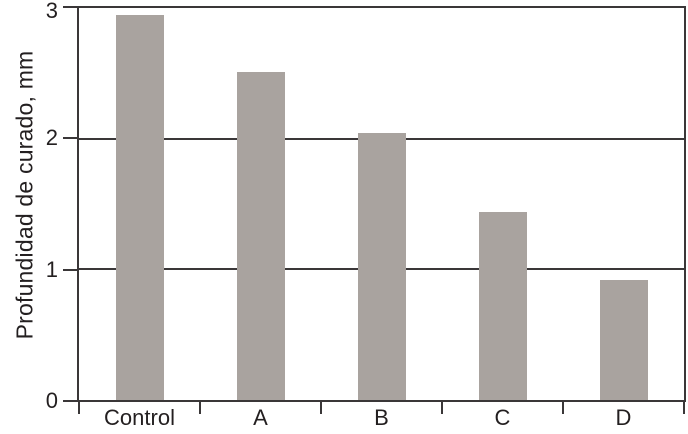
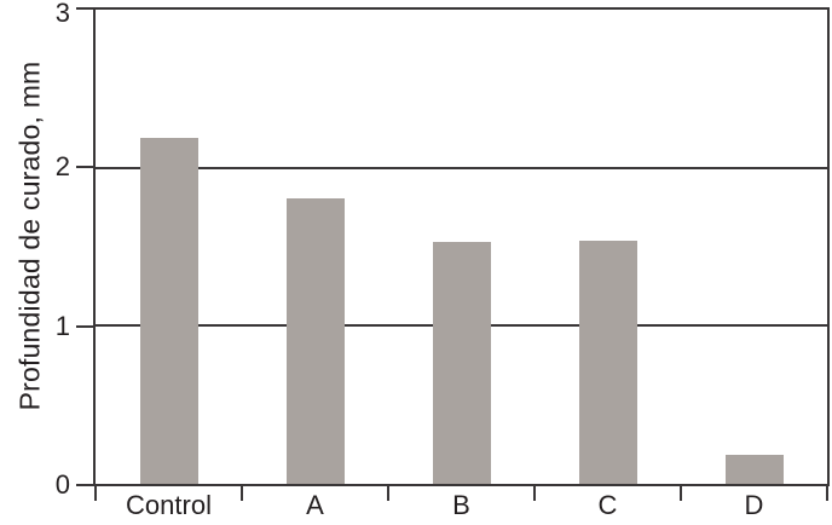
Control: 2.95 -> 2.19
A: 2.51 -> 1.81
B: 2.04 -> 1.53
C: 1.44 -> 1.54
D: 0.92 -> 0.18
